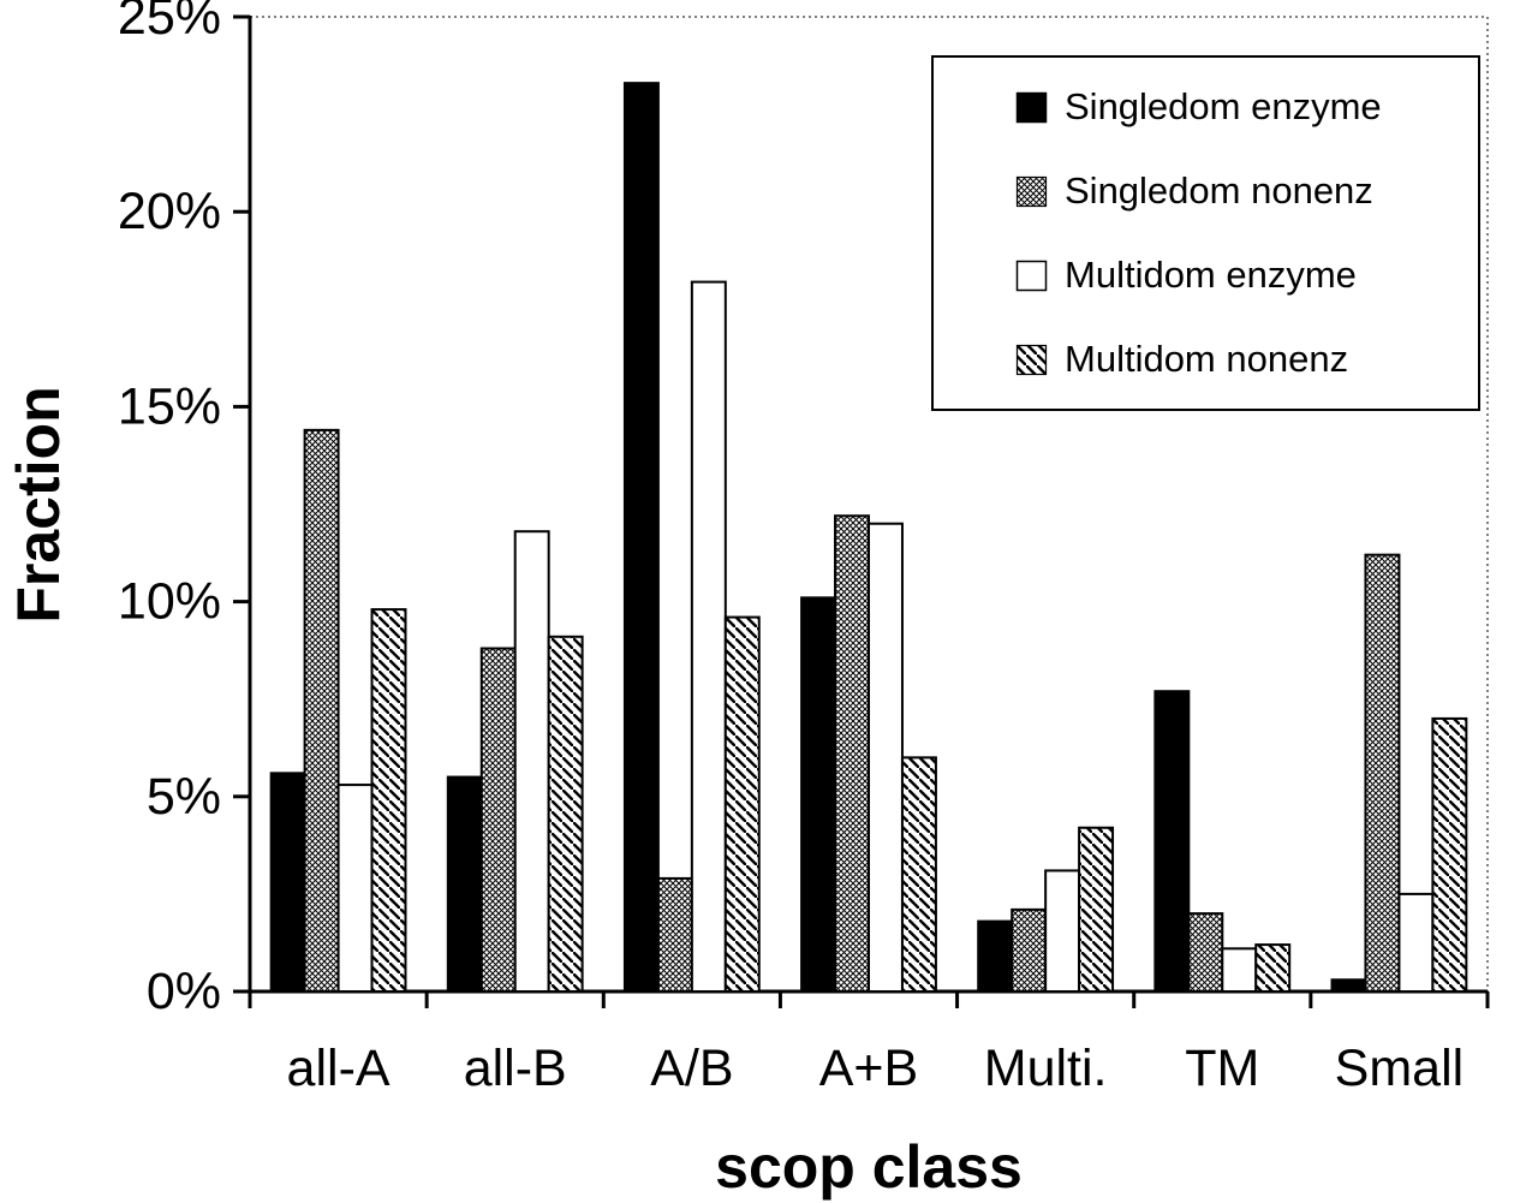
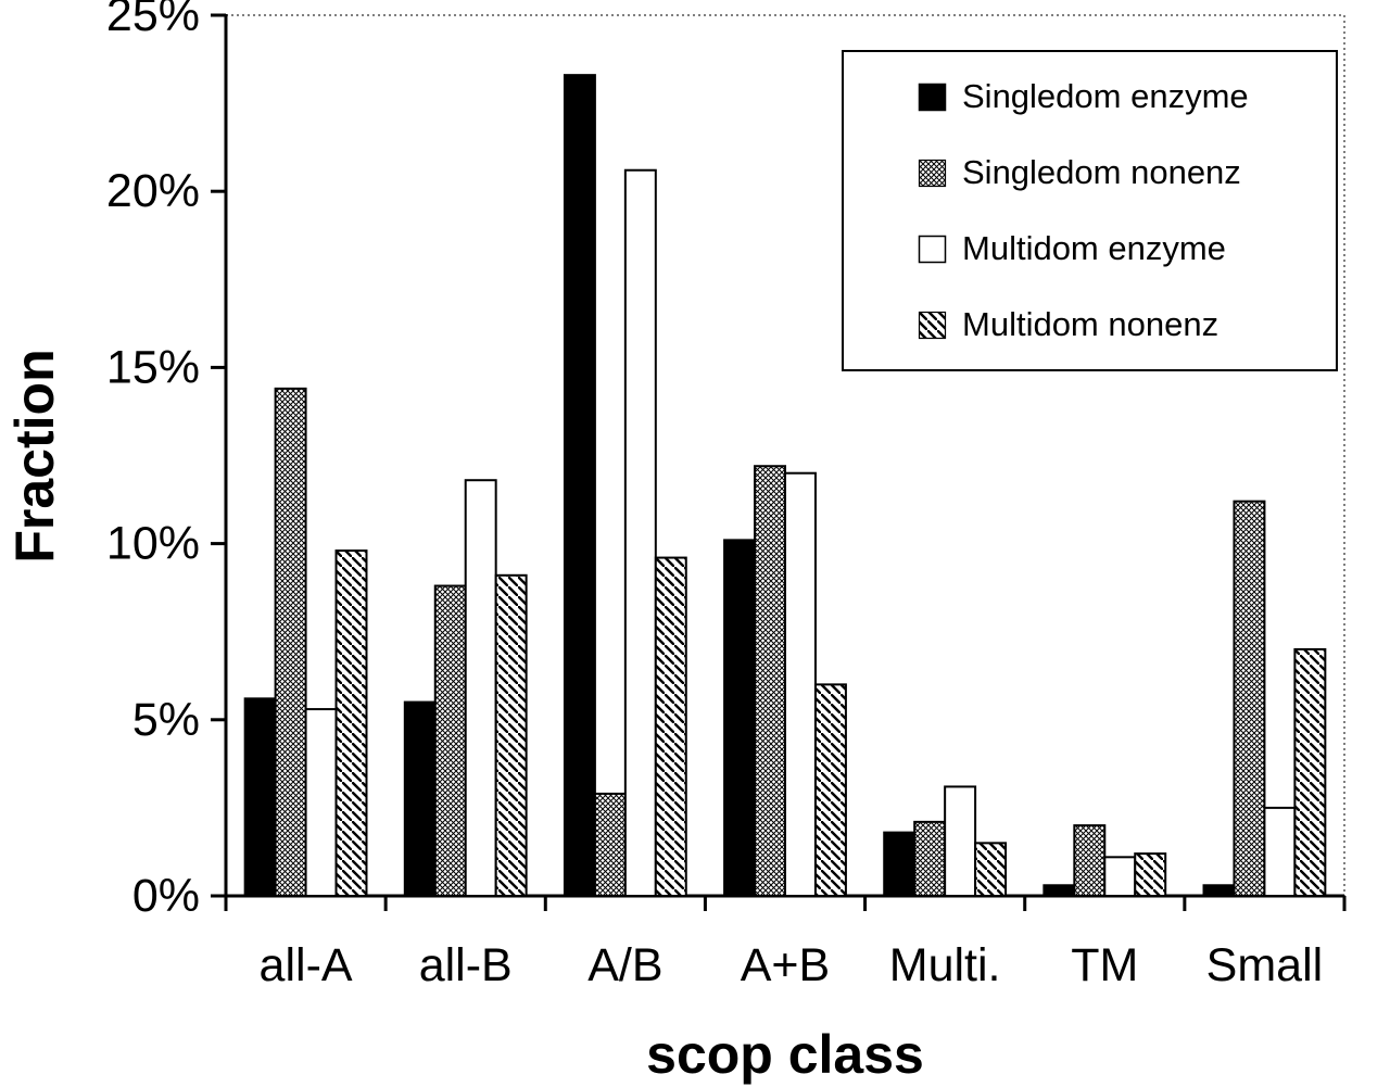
Multidom enzyme/A/B: 18.2% -> 20.6%
Multidom nonenz/Multi.: 4.2% -> 1.5%
Singledom enzyme/TM: 7.7% -> 0.3%
